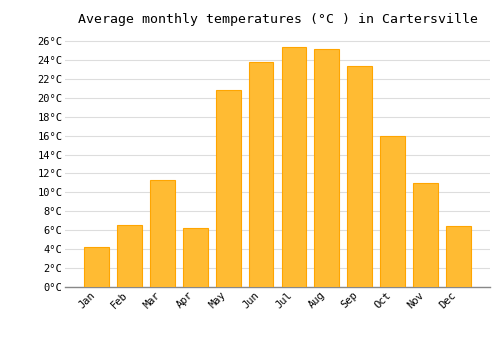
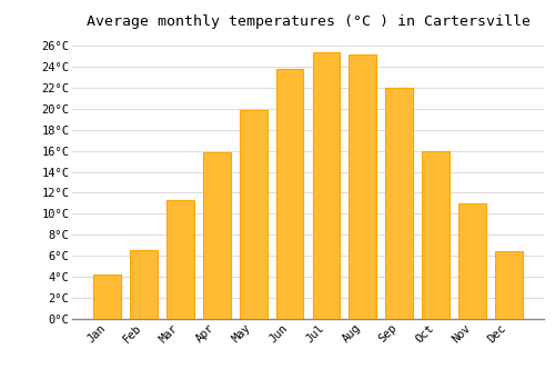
Apr: 6.2°C -> 15.8°C
May: 20.8°C -> 19.9°C
Sep: 23.4°C -> 22.0°C
